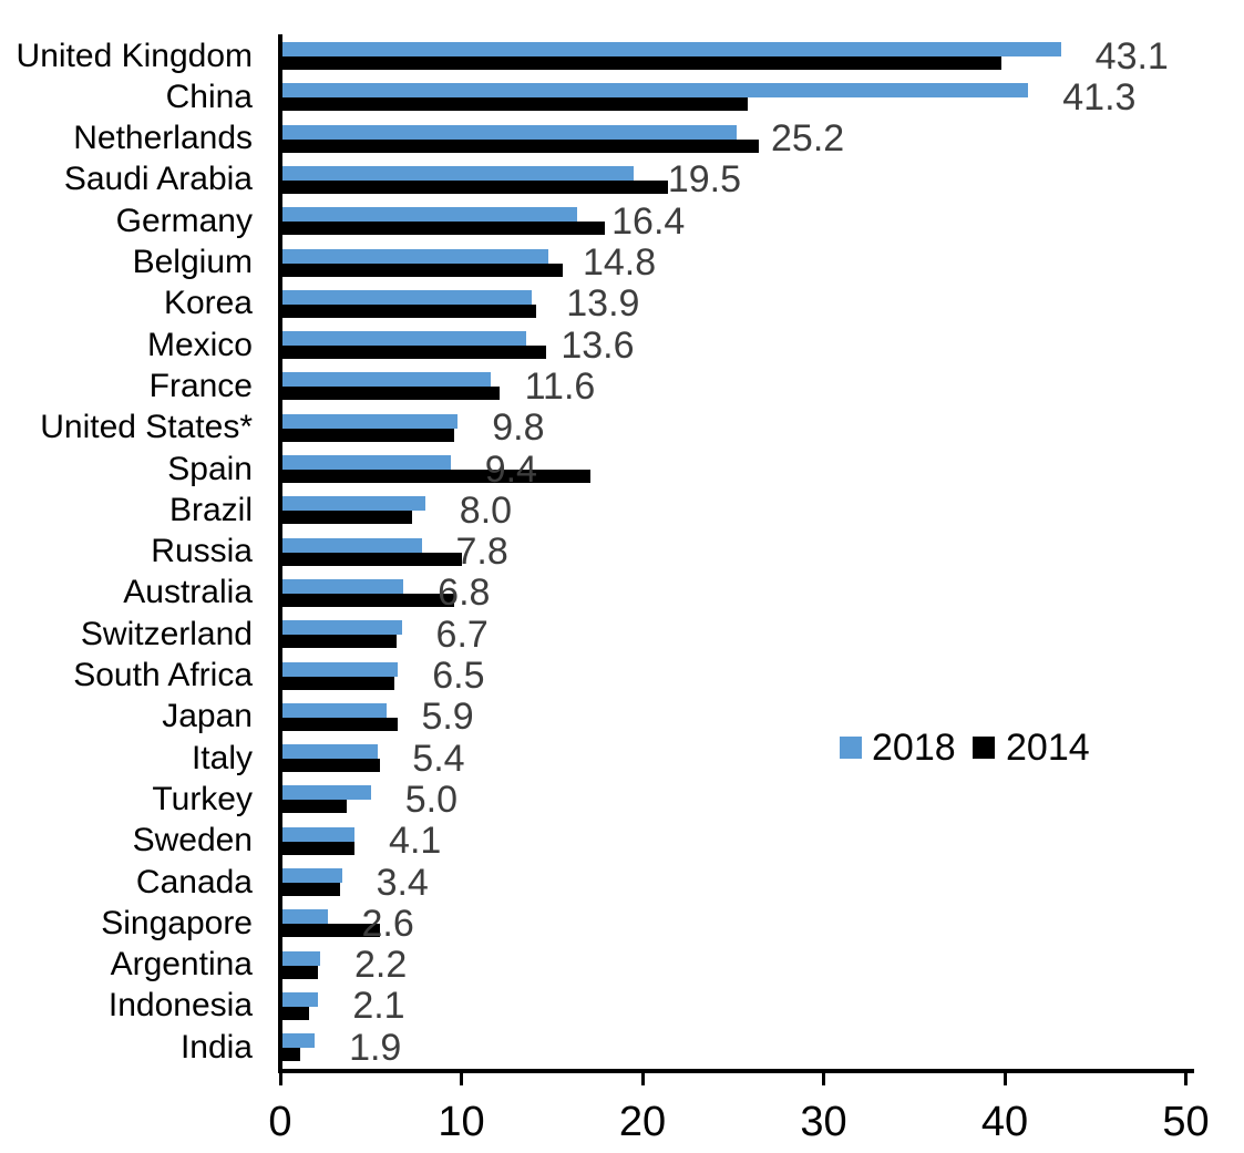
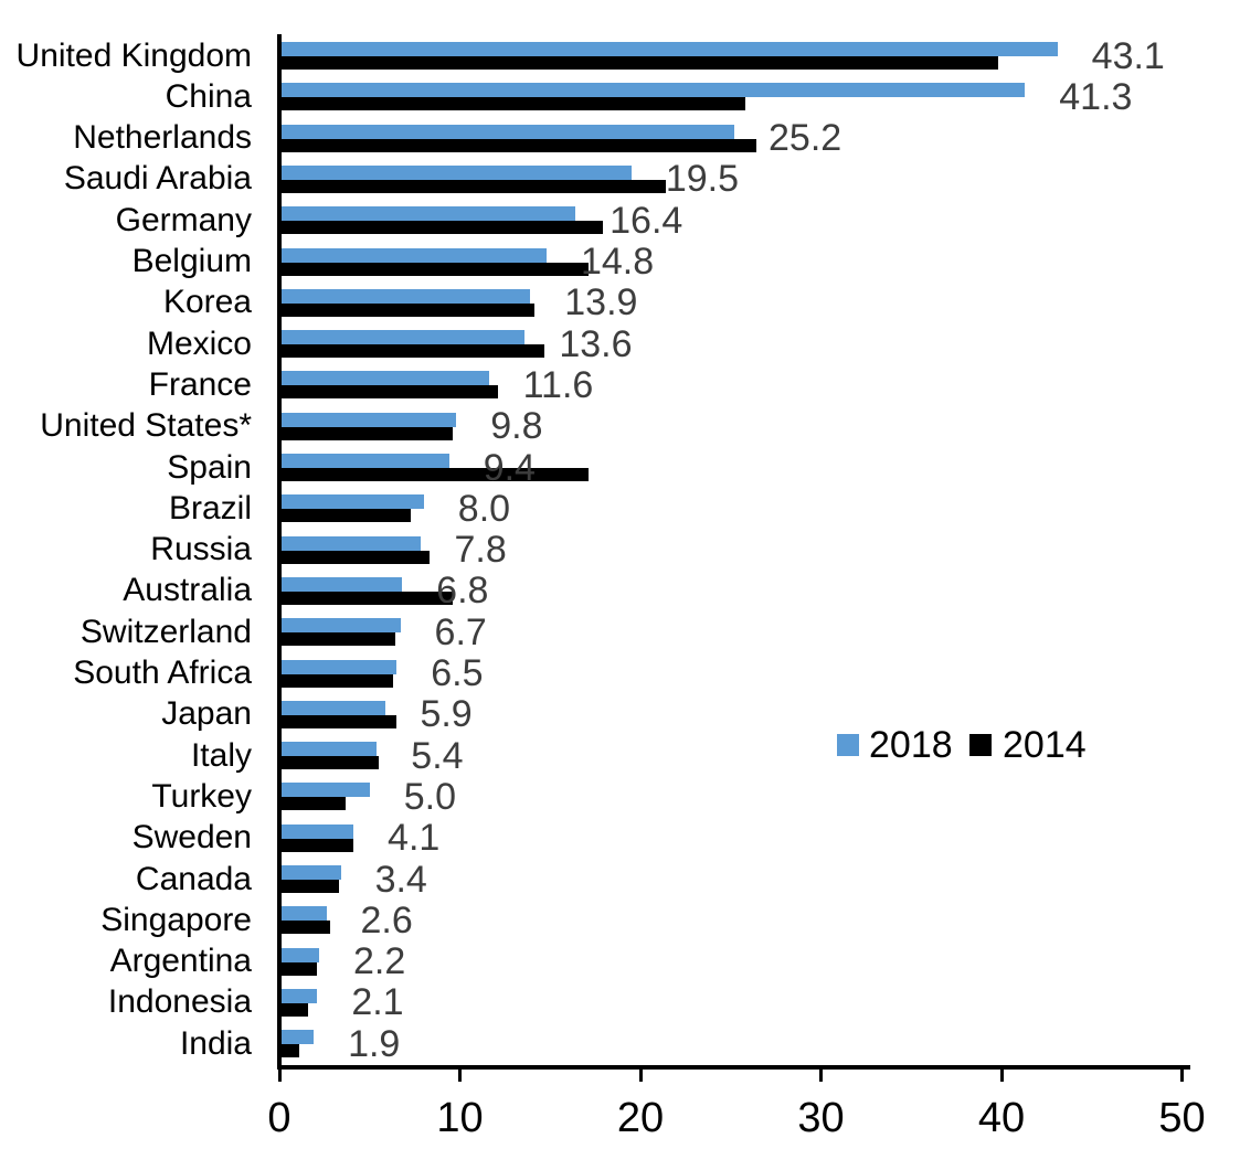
2014/Belgium: 15.6 -> 17.1
2014/Russia: 10.0 -> 8.3
2014/Singapore: 5.5 -> 2.8
